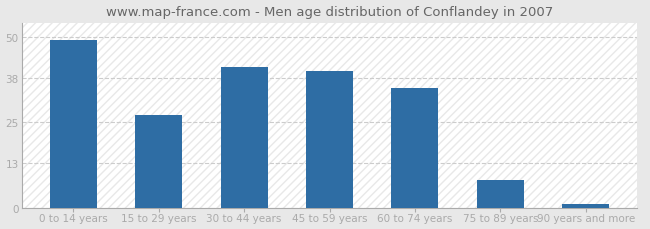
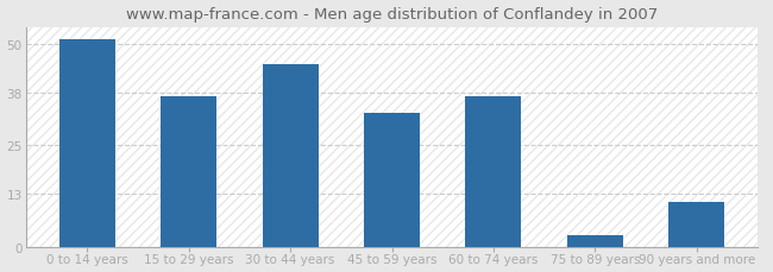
0 to 14 years: 49 -> 51
15 to 29 years: 27 -> 37
30 to 44 years: 41 -> 45
45 to 59 years: 40 -> 33
60 to 74 years: 35 -> 37
75 to 89 years: 8 -> 3
90 years and more: 1 -> 11
